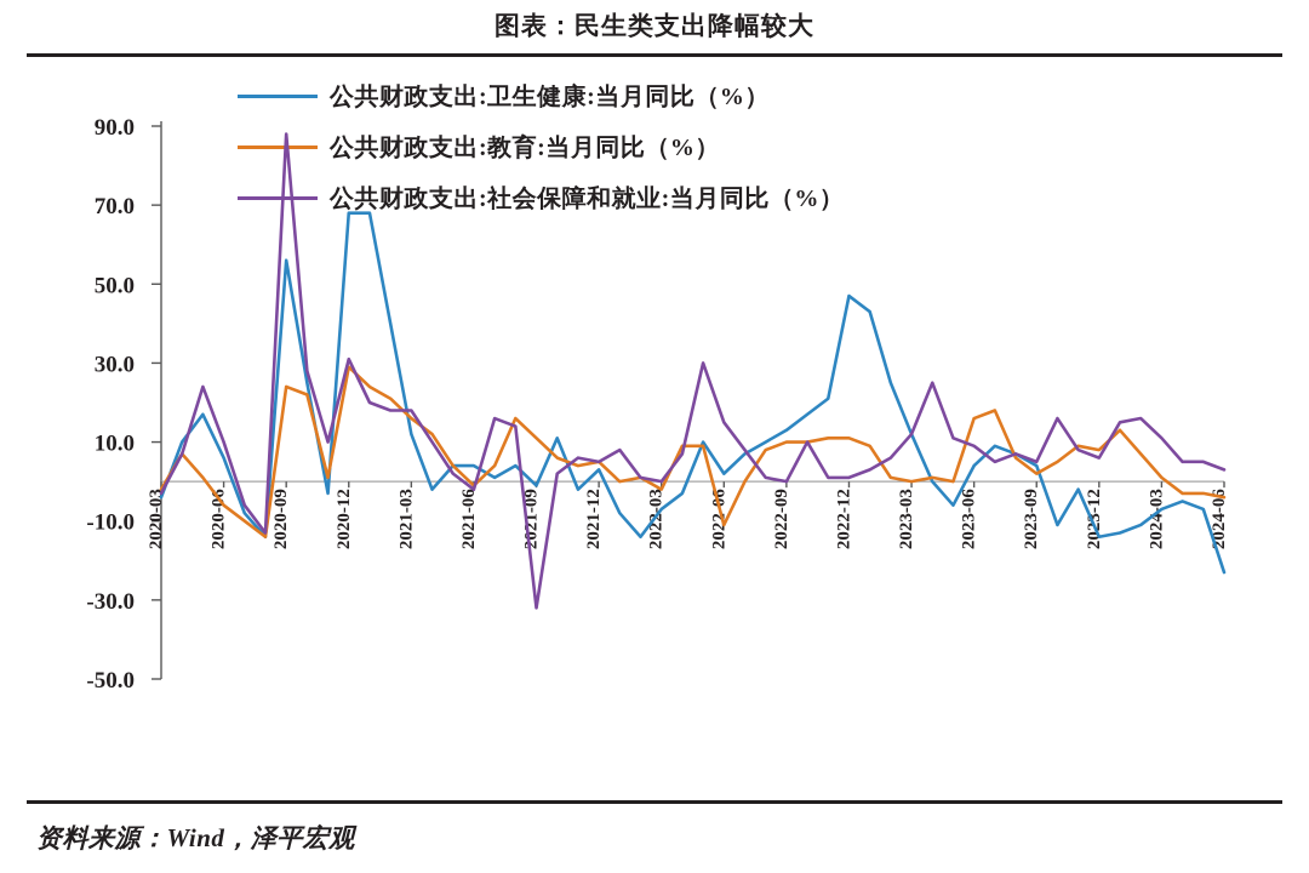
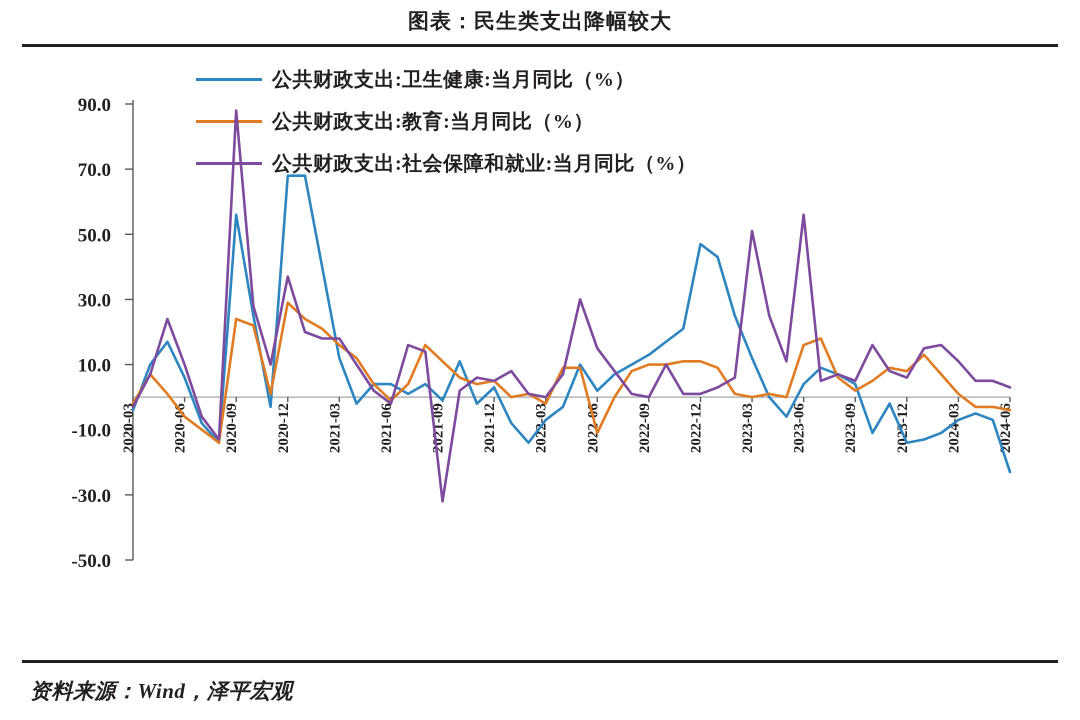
公共财政支出:社会保障和就业:当月同比（%）/2020-12: 31 -> 37
公共财政支出:社会保障和就业:当月同比（%）/2023-03: 12 -> 51
公共财政支出:社会保障和就业:当月同比（%）/2023-06: 9 -> 56
